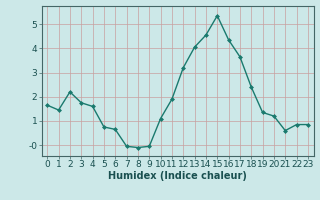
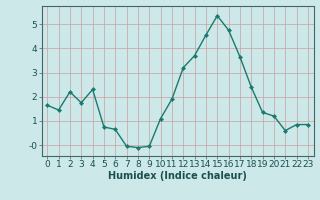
4: 1.60 -> 2.30
13: 4.05 -> 3.70
16: 4.35 -> 4.75
